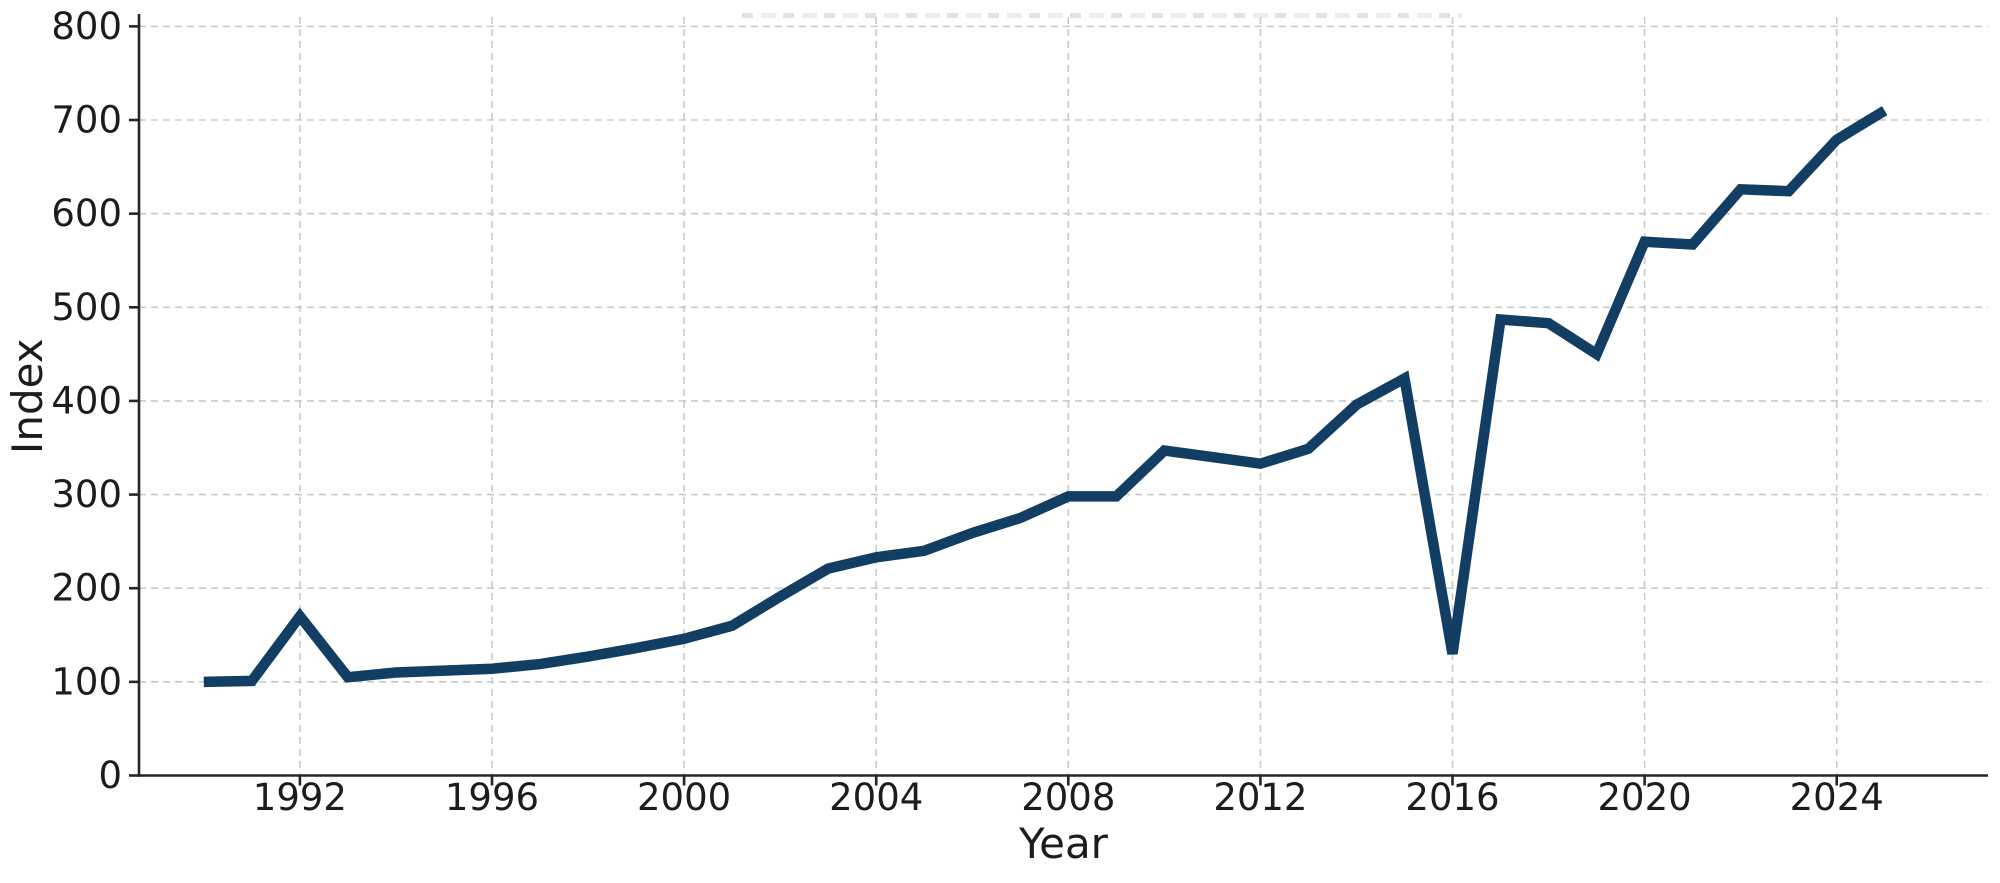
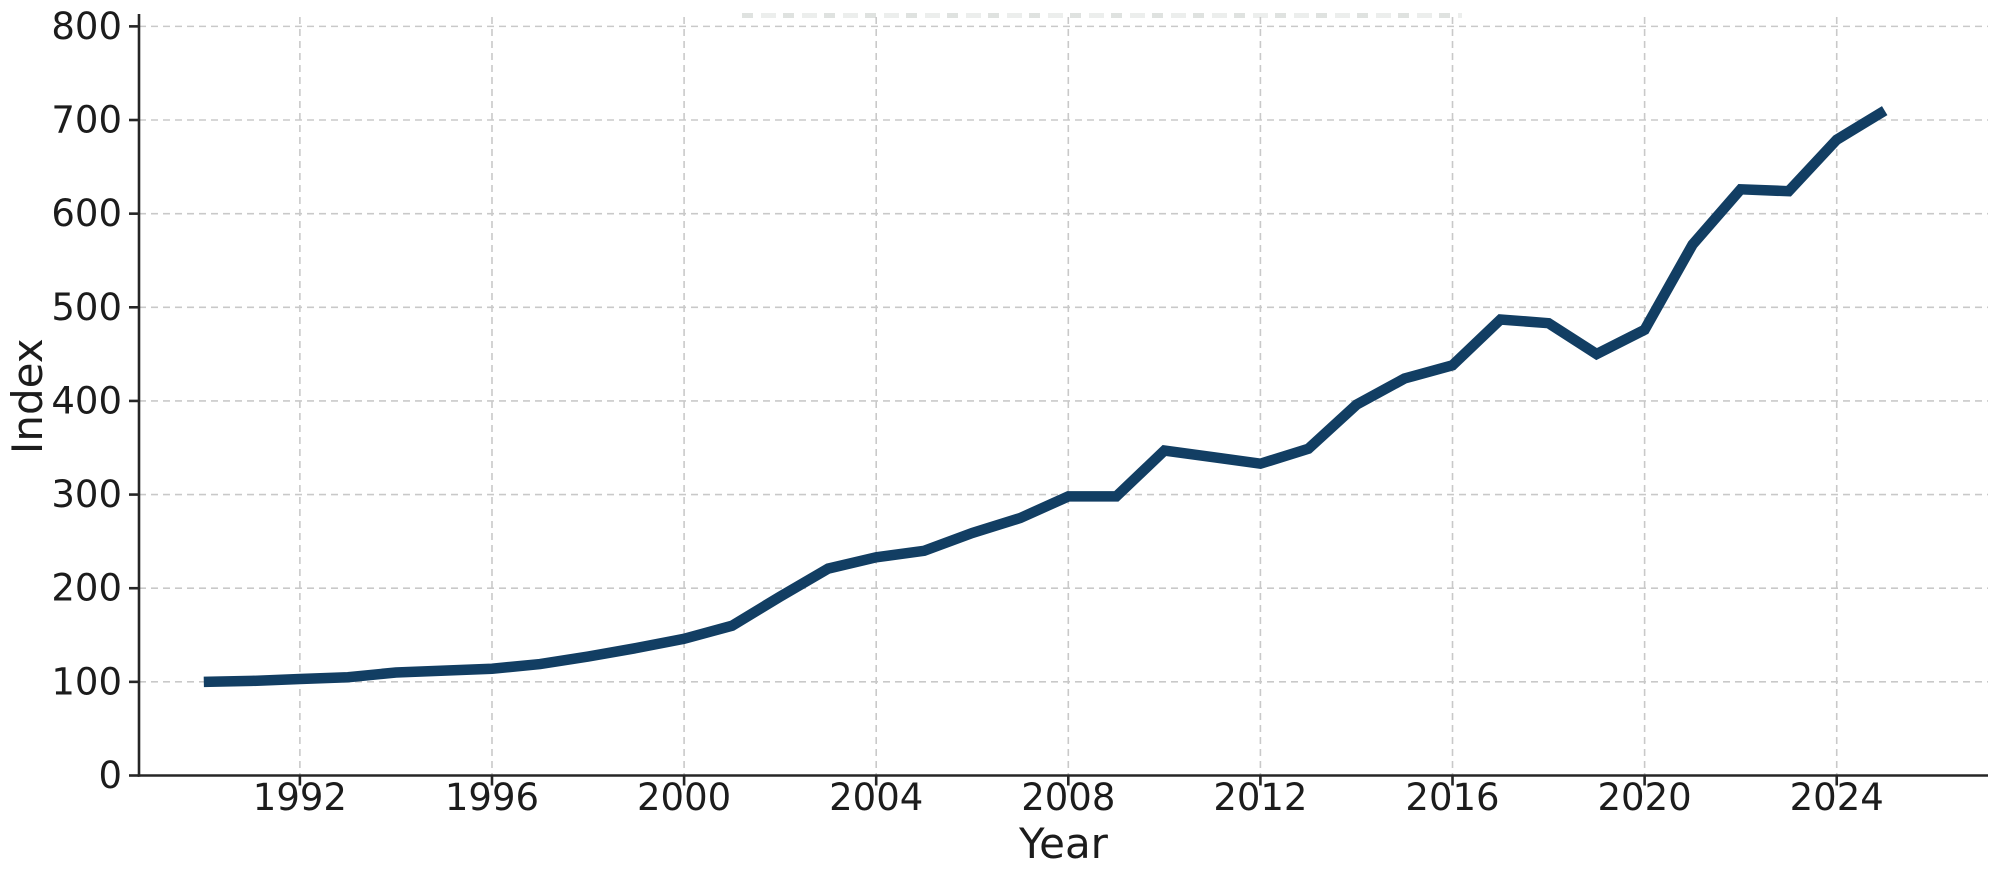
1992: 170 -> 100
2016: 130 -> 440
2020: 570 -> 480
